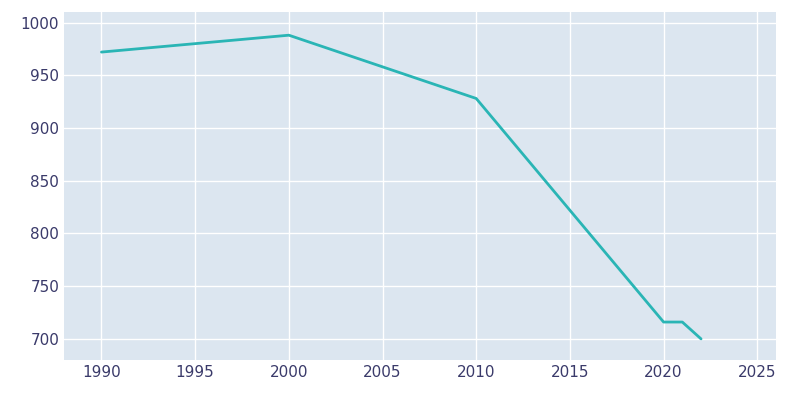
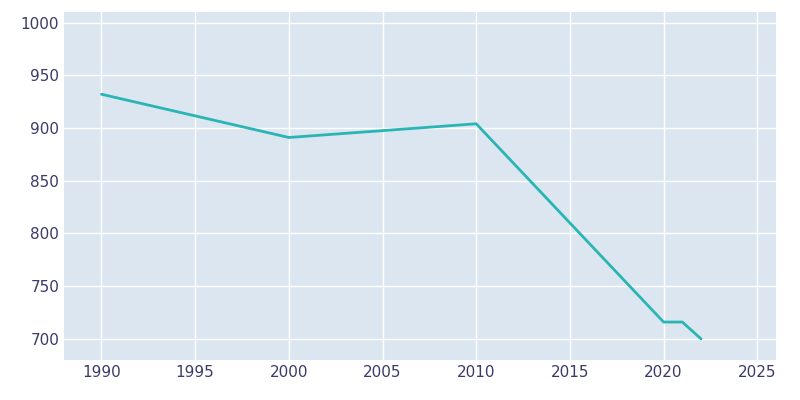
1990: 972 -> 932
2000: 988 -> 891
2010: 928 -> 904
